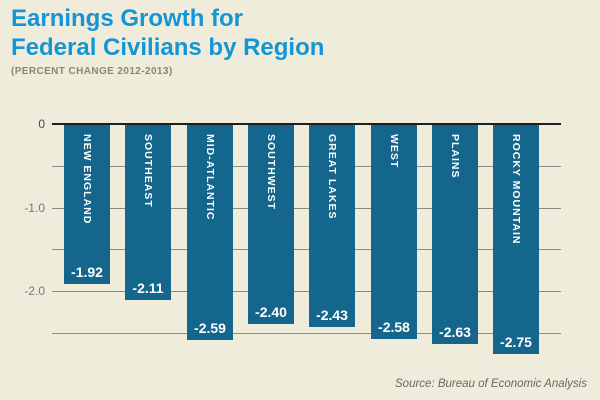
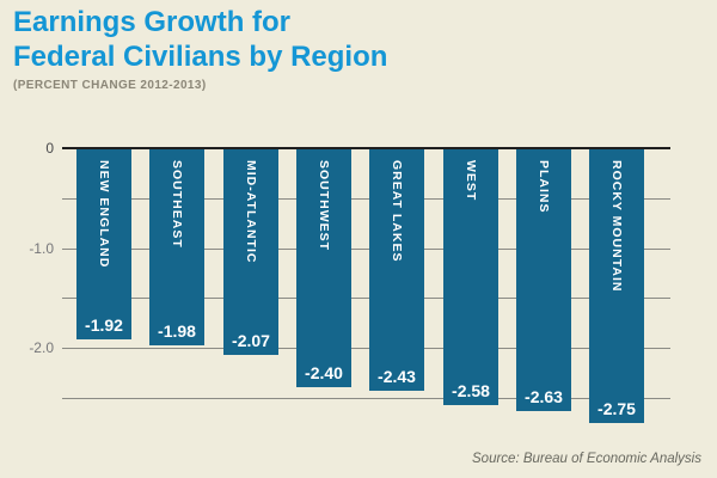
SOUTHEAST: -2.11 -> -1.98
MID-ATLANTIC: -2.59 -> -2.07
